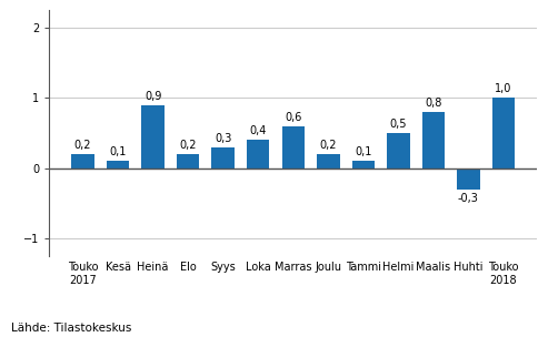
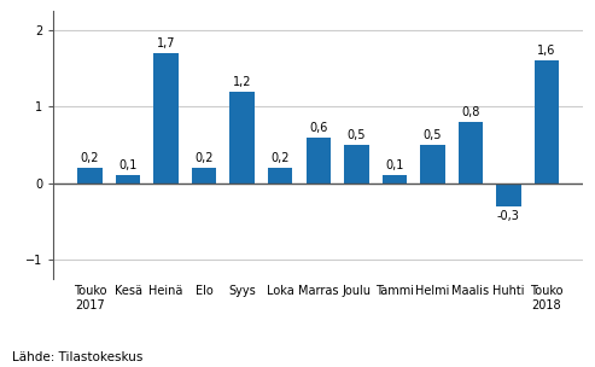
Heinä: 0,9 -> 1,7
Syys: 0,3 -> 1,2
Loka: 0,4 -> 0,2
Joulu: 0,2 -> 0,5
Touko 2018: 1,0 -> 1,6
